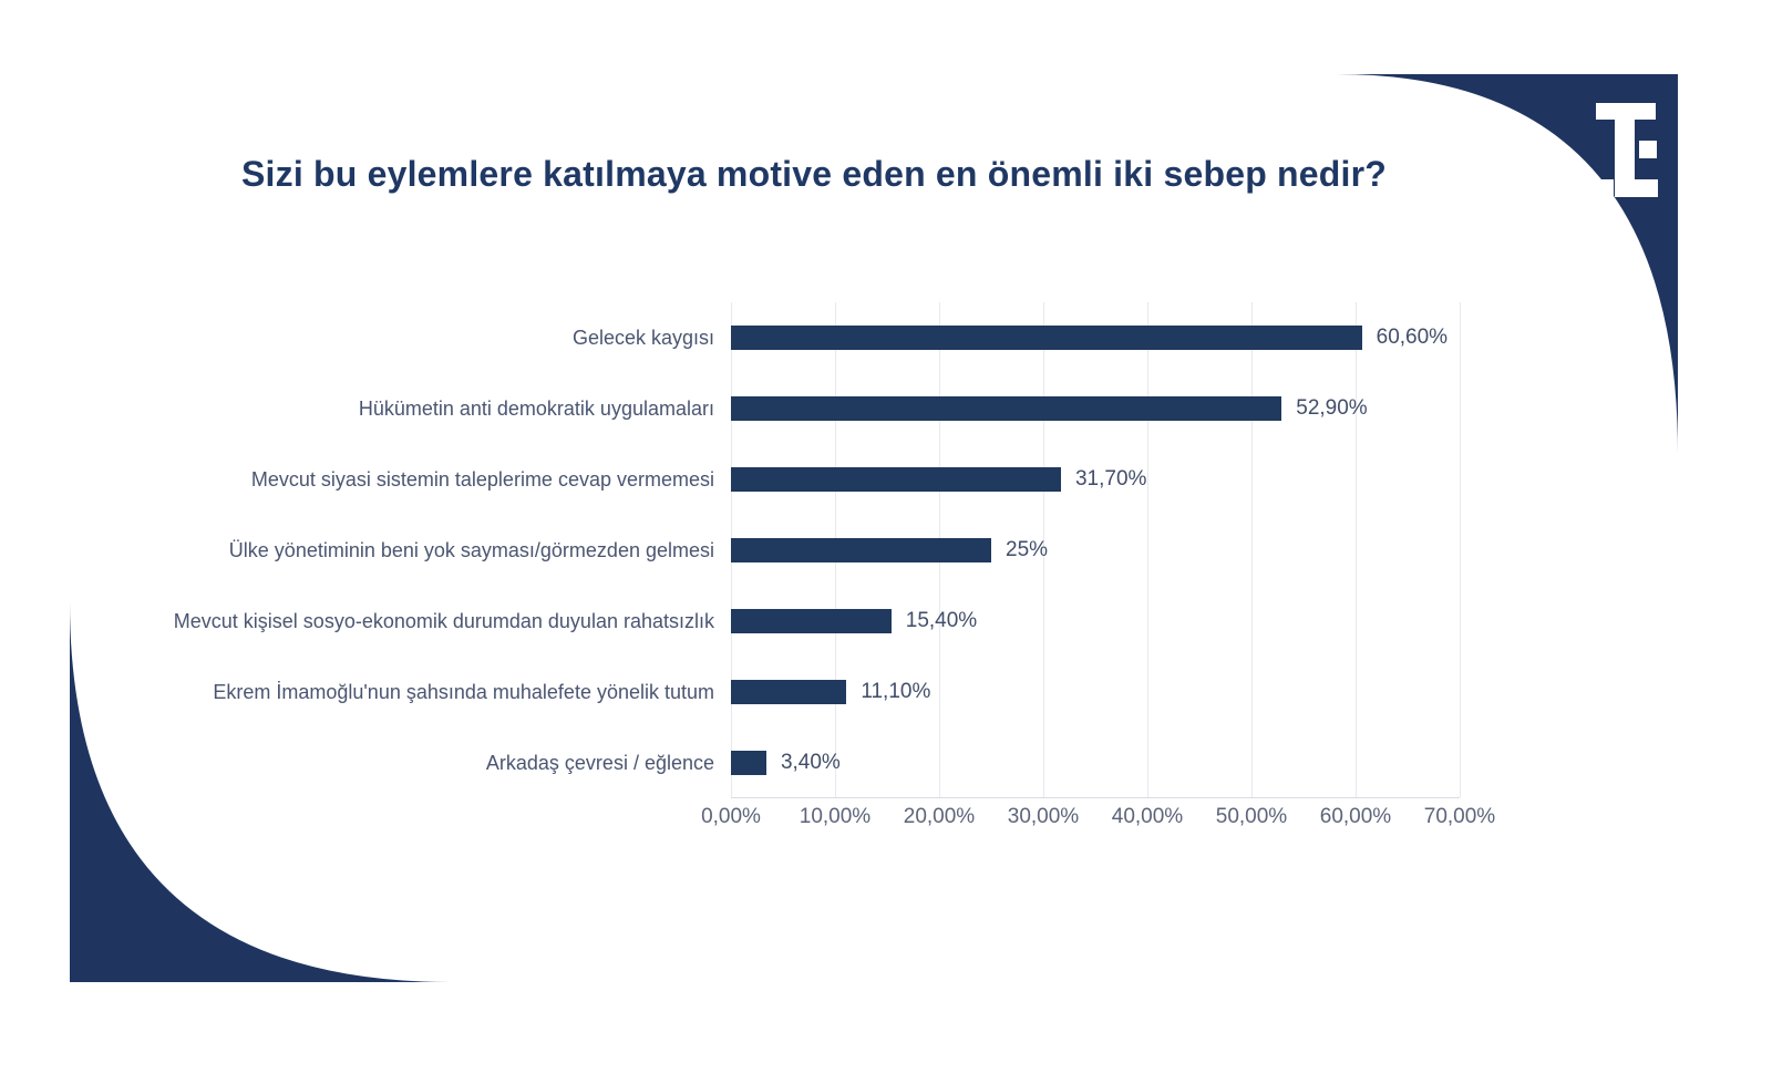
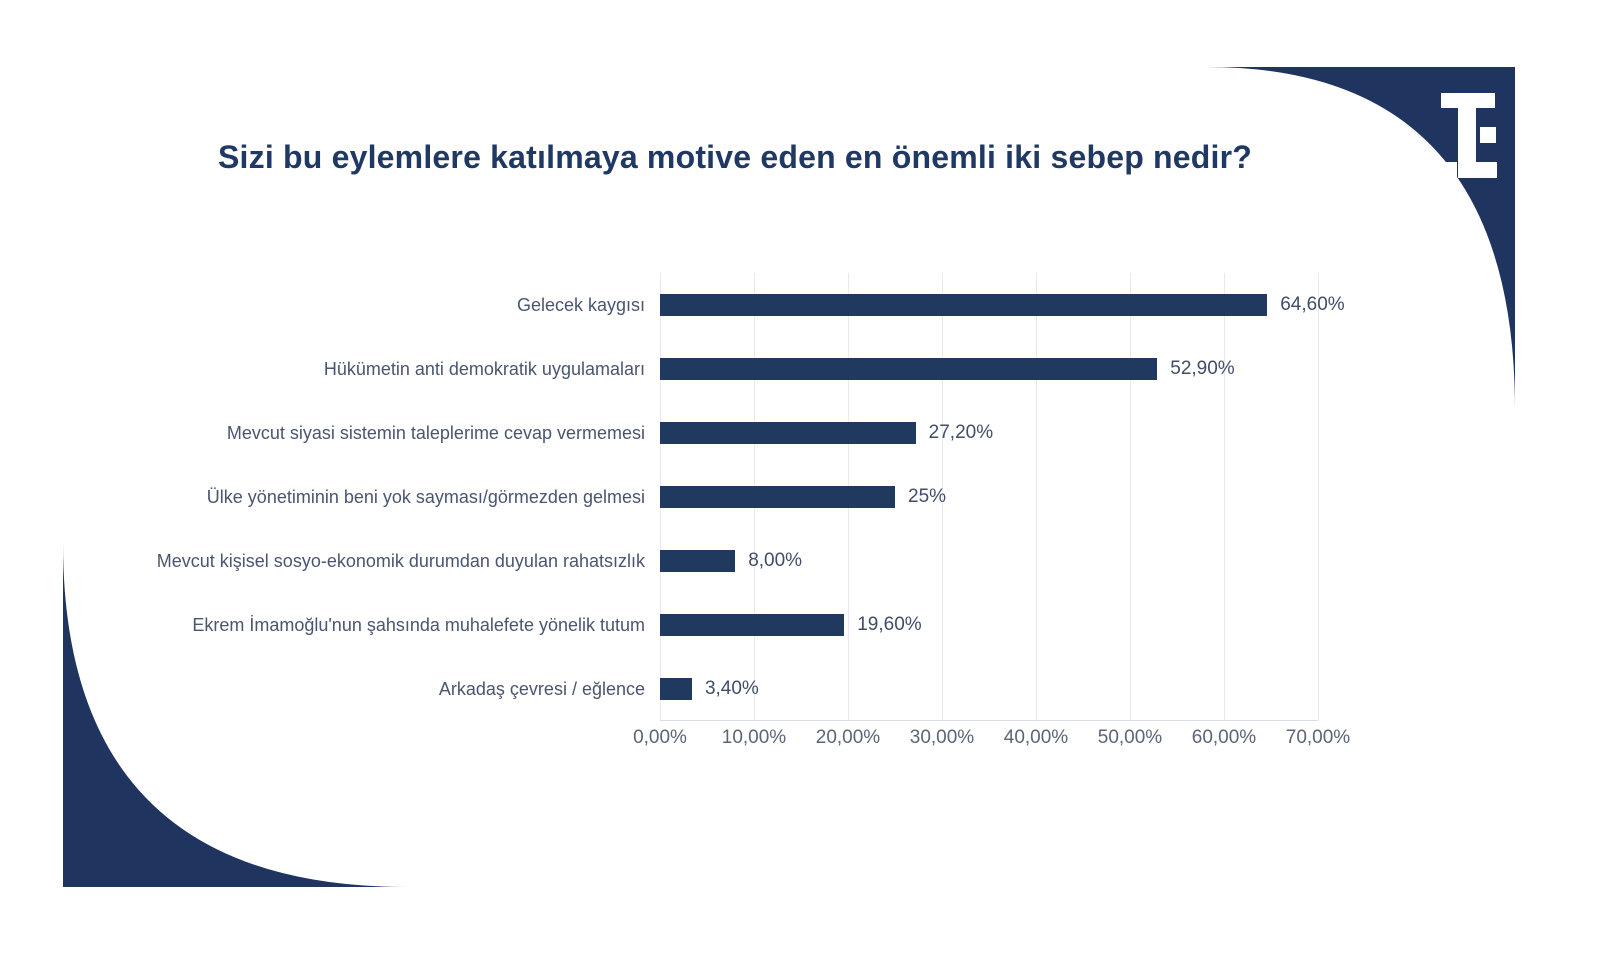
Gelecek kaygısı: 60,60% -> 64,60%
Mevcut siyasi sistemin taleplerime cevap vermemesi: 31,70% -> 27,20%
Mevcut kişisel sosyo-ekonomik durumdan duyulan rahatsızlık: 15,40% -> 8,00%
Ekrem İmamoğlu'nun şahsında muhalefete yönelik tutum: 11,10% -> 19,60%
